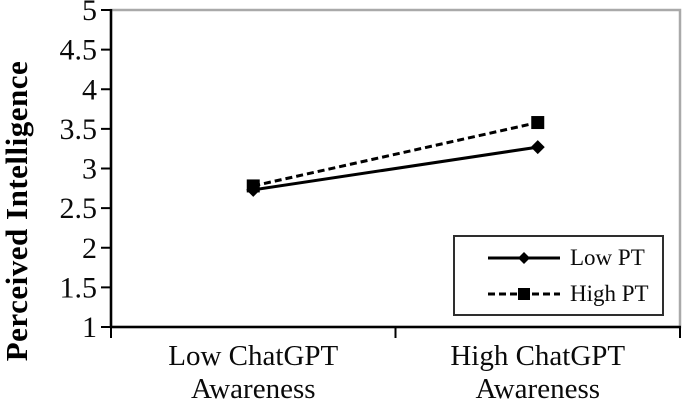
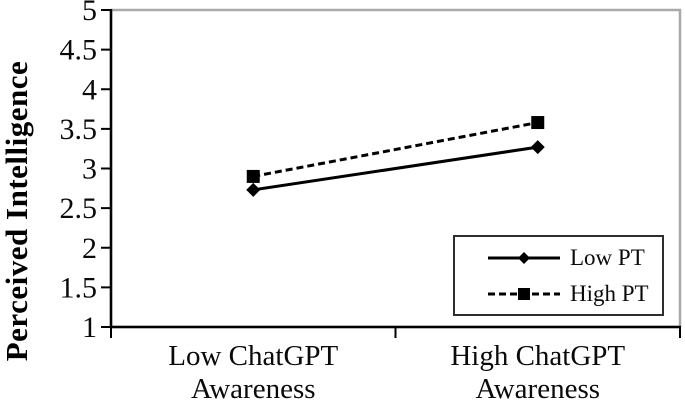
High PT/Low ChatGPT Awareness: 2.8 -> 2.9
